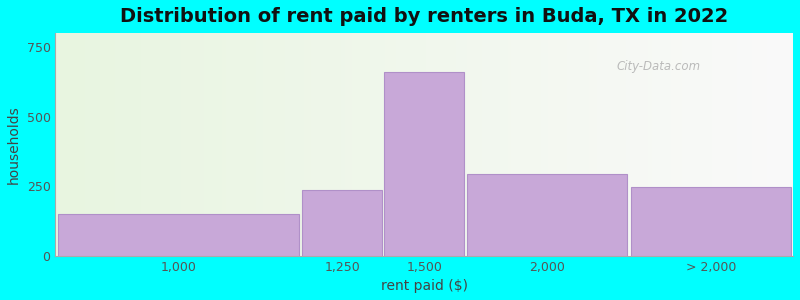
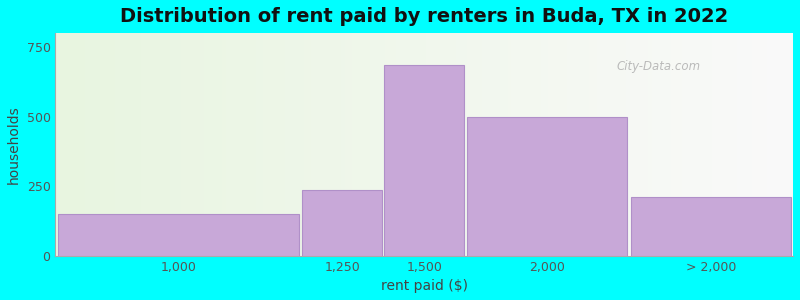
1,500: 660 -> 685
2,000: 295 -> 500
> 2,000: 245 -> 210
